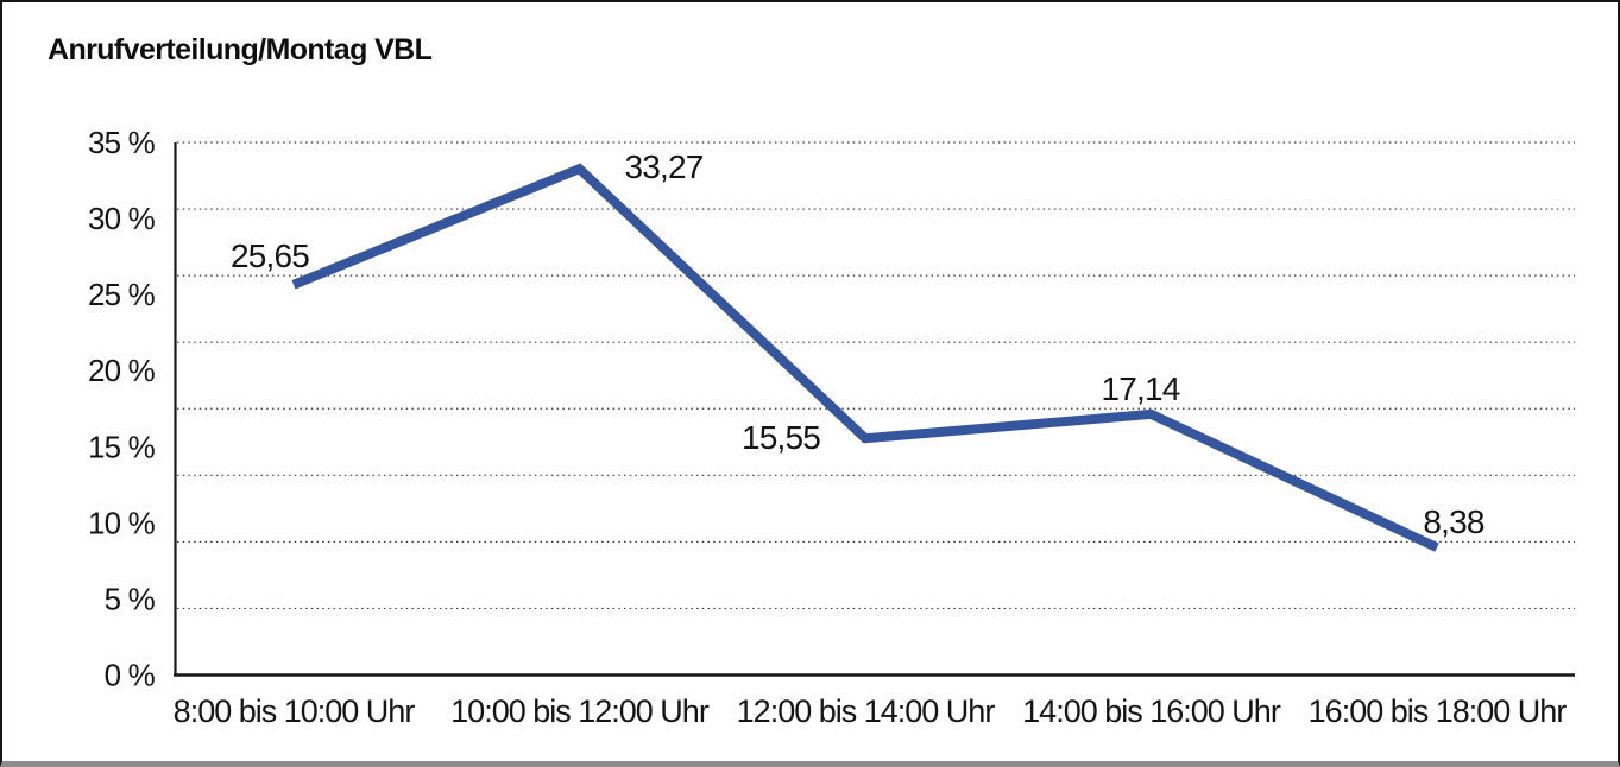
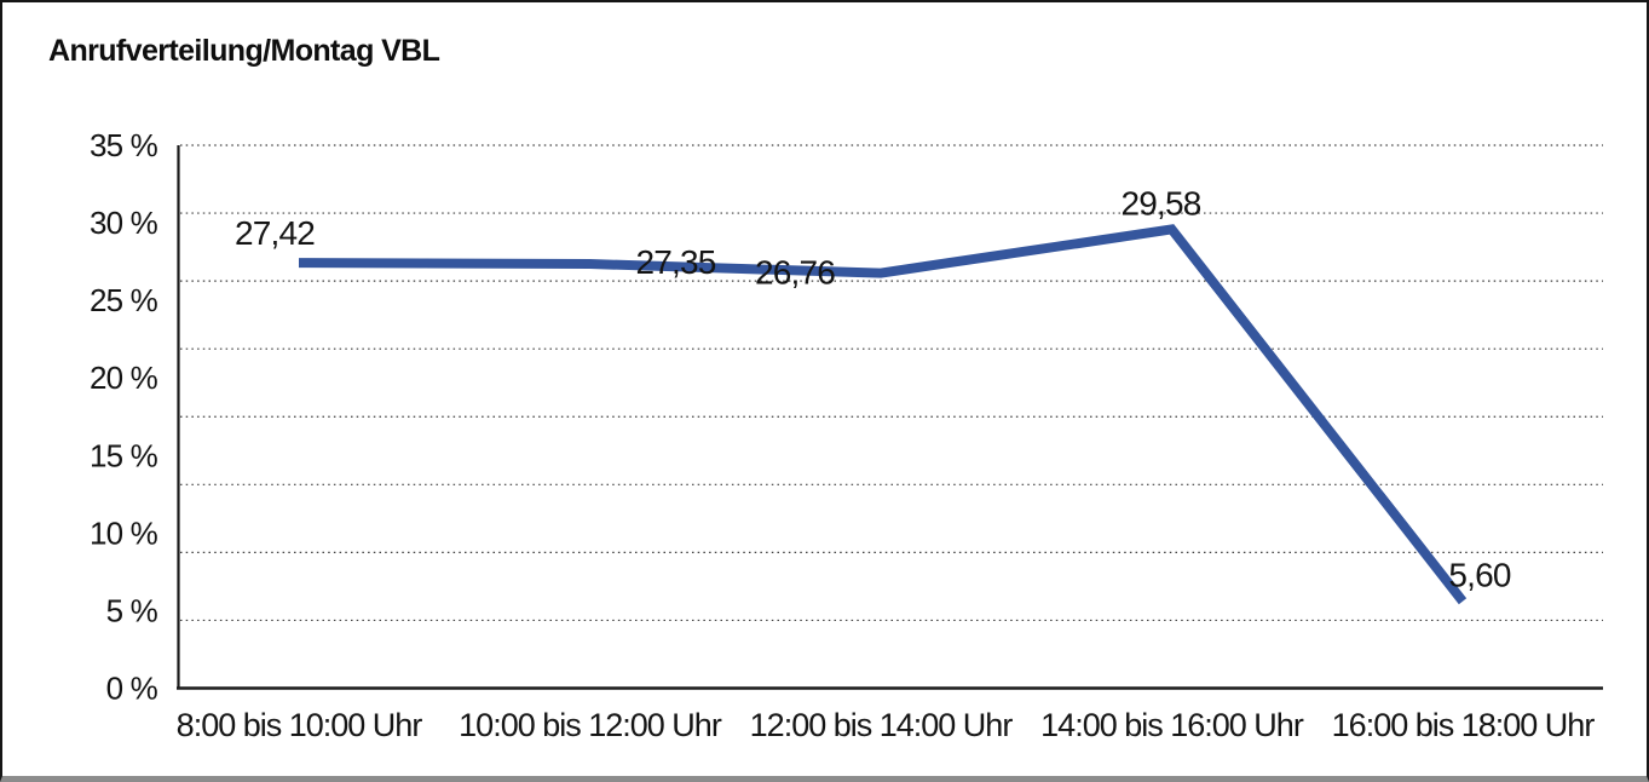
8:00 bis 10:00 Uhr: 25,65 -> 27,42
10:00 bis 12:00 Uhr: 33,27 -> 27,35
12:00 bis 14:00 Uhr: 15,55 -> 26,76
14:00 bis 16:00 Uhr: 17,14 -> 29,58
16:00 bis 18:00 Uhr: 8,38 -> 5,60
